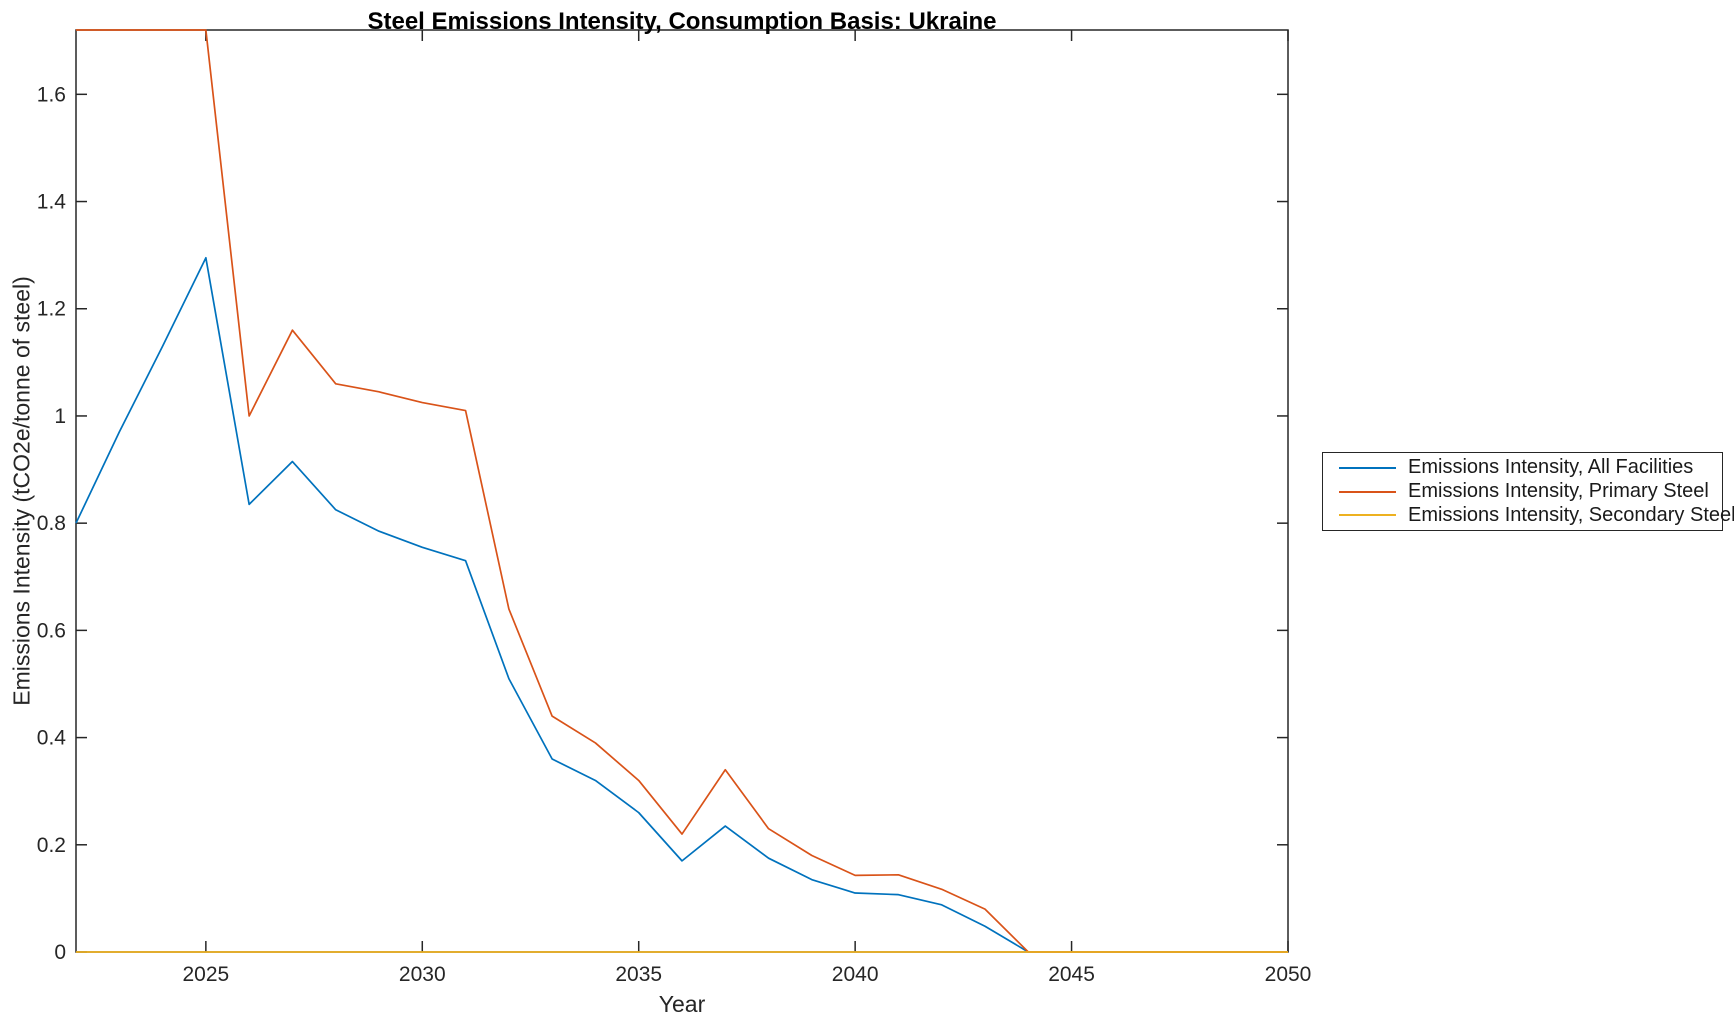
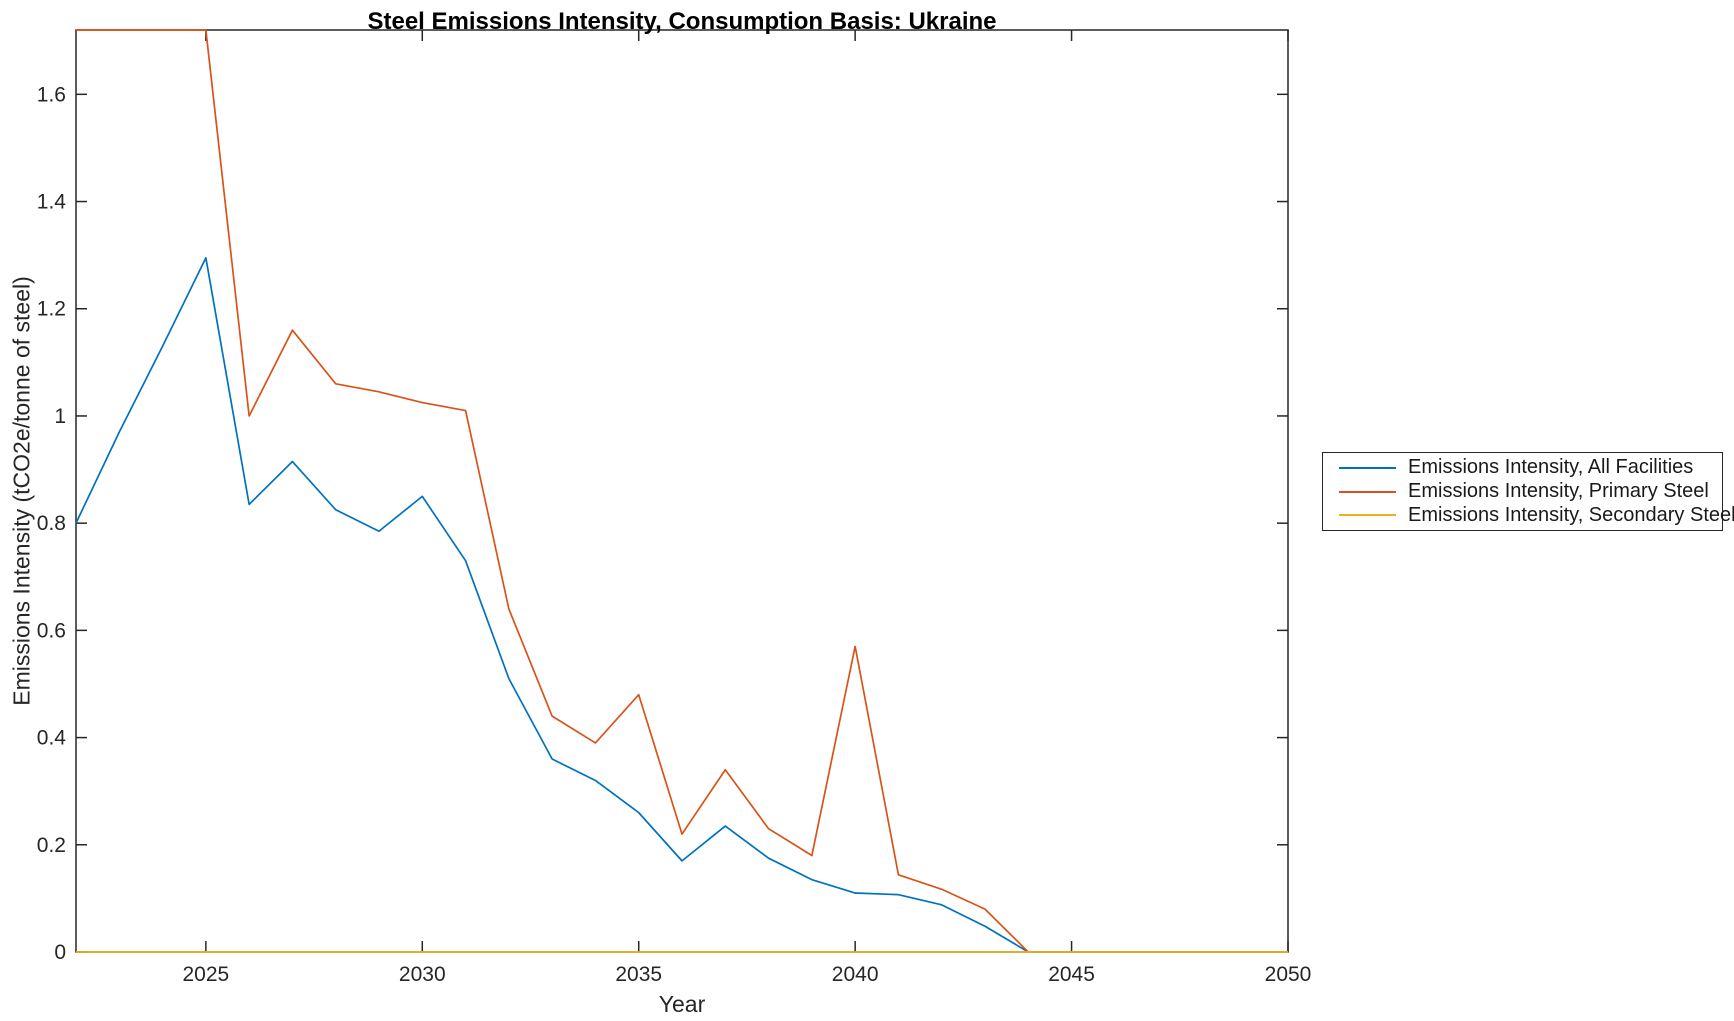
Emissions Intensity, All Facilities/2030: 0.76 -> 0.85
Emissions Intensity, Primary Steel/2035: 0.32 -> 0.48
Emissions Intensity, Primary Steel/2040: 0.14 -> 0.57
